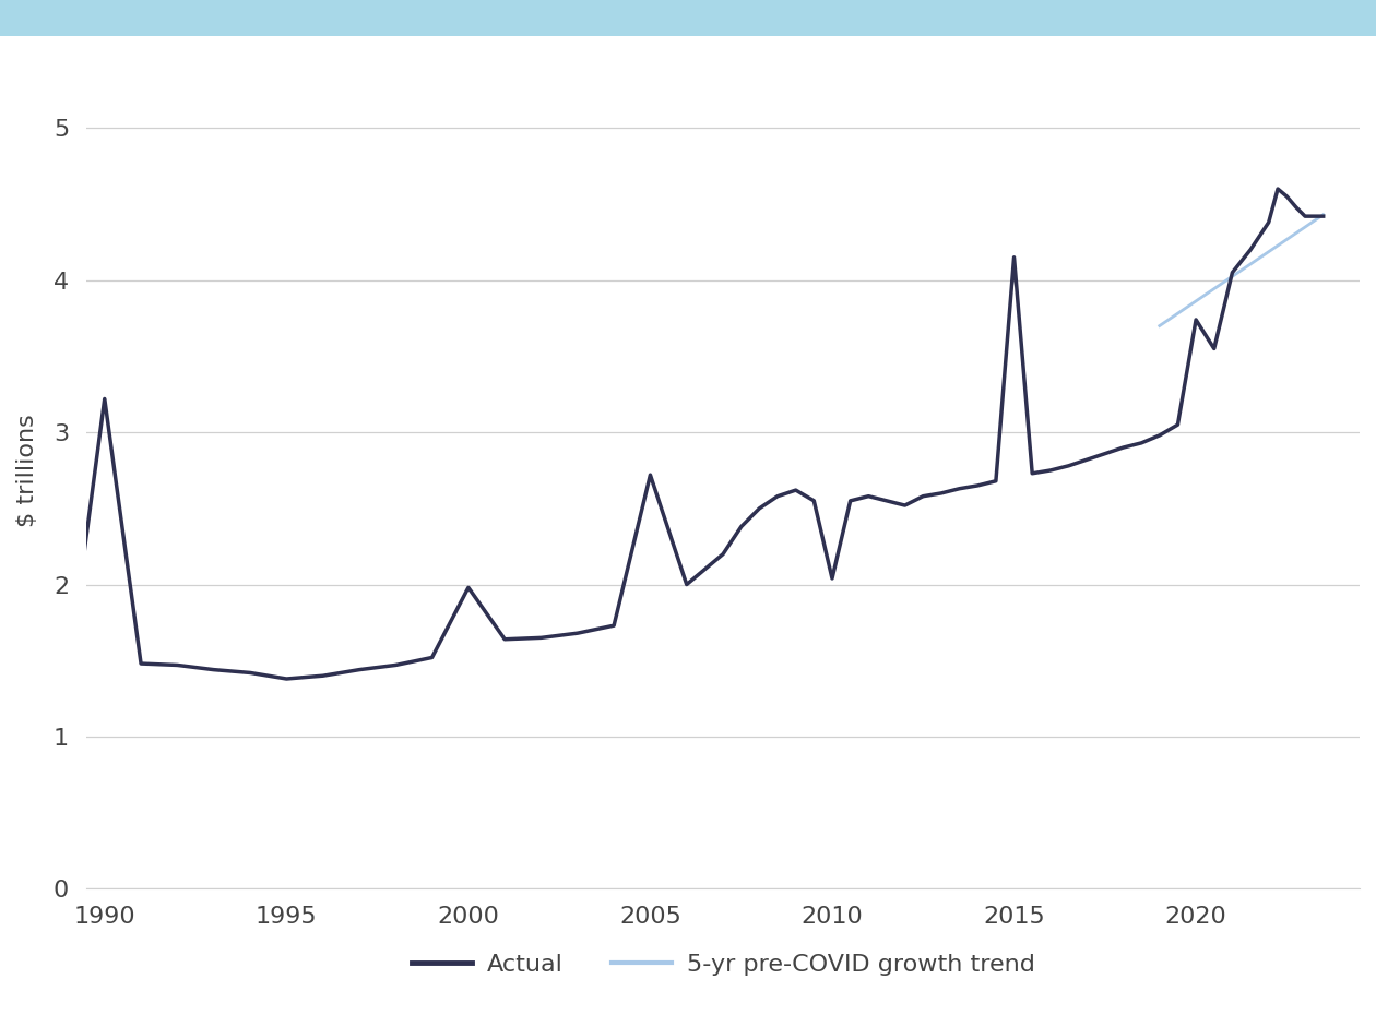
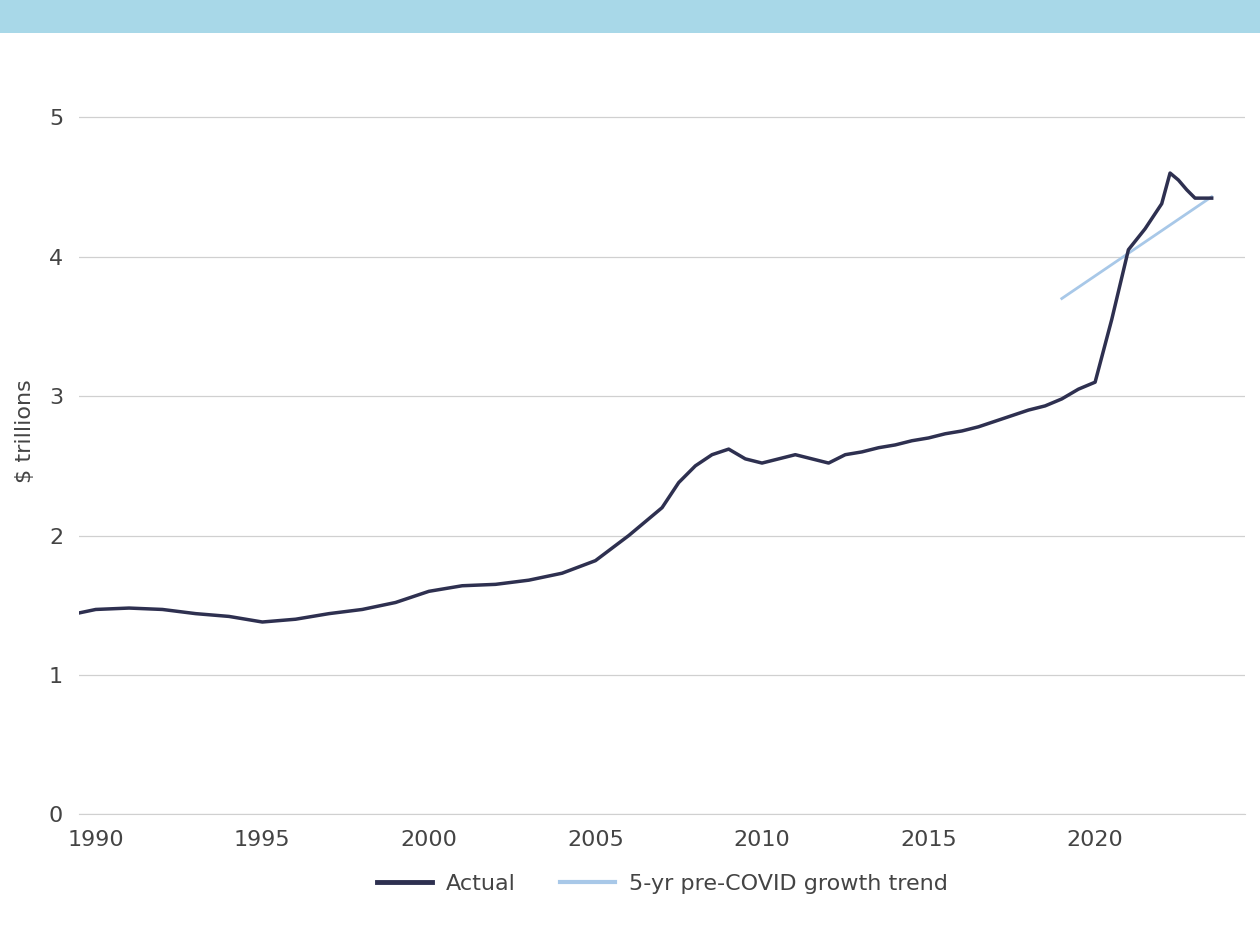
1990: 3.22 -> 1.47
2000: 1.98 -> 1.60
2005: 2.72 -> 1.82
2010: 2.04 -> 2.52
2015: 4.15 -> 2.70
2020: 3.74 -> 3.10
